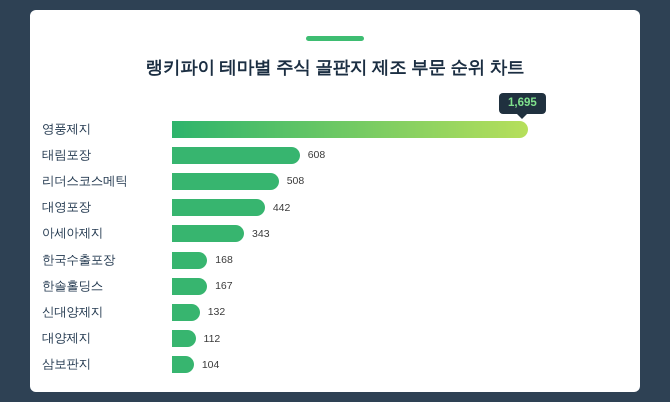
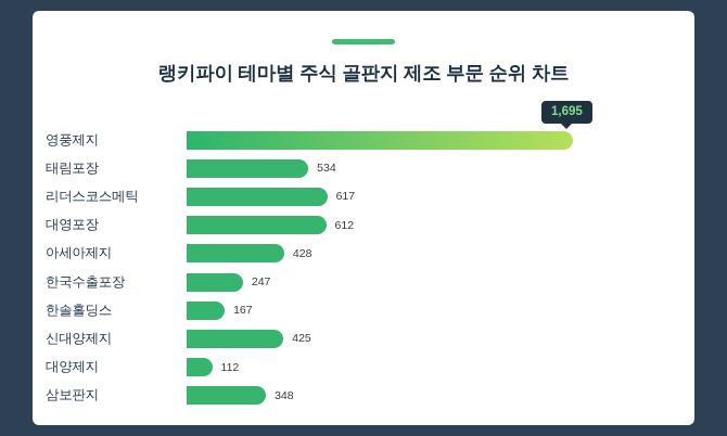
태림포장: 608 -> 534
리더스코스메틱: 508 -> 617
대영포장: 442 -> 612
아세아제지: 343 -> 428
한국수출포장: 168 -> 247
신대양제지: 132 -> 425
삼보판지: 104 -> 348
